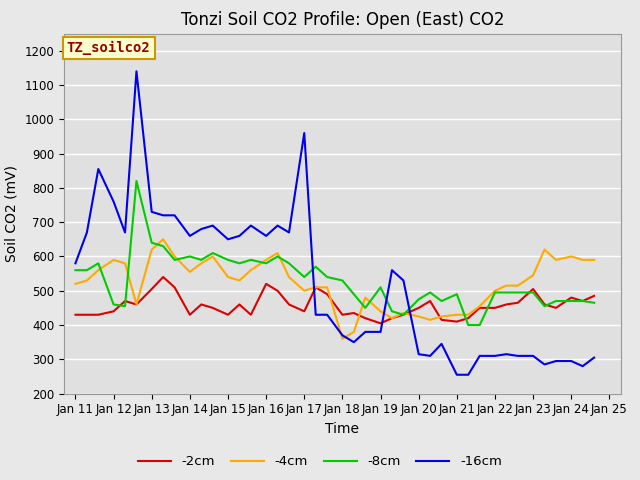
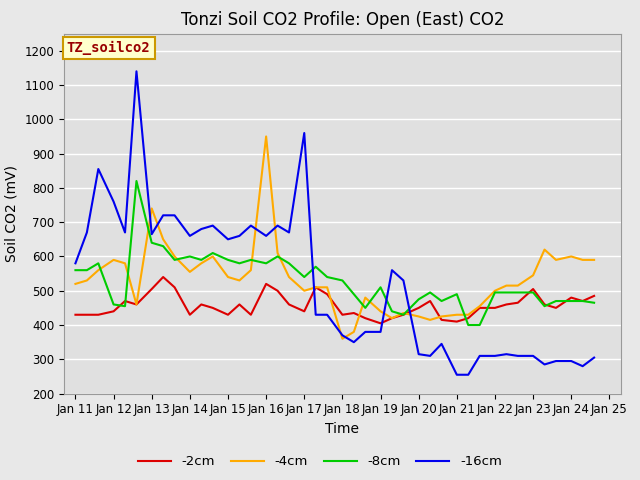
-4cm/Jan 13: 620 -> 740
-16cm/Jan 13: 730 -> 665
-4cm/Jan 16: 590 -> 950
